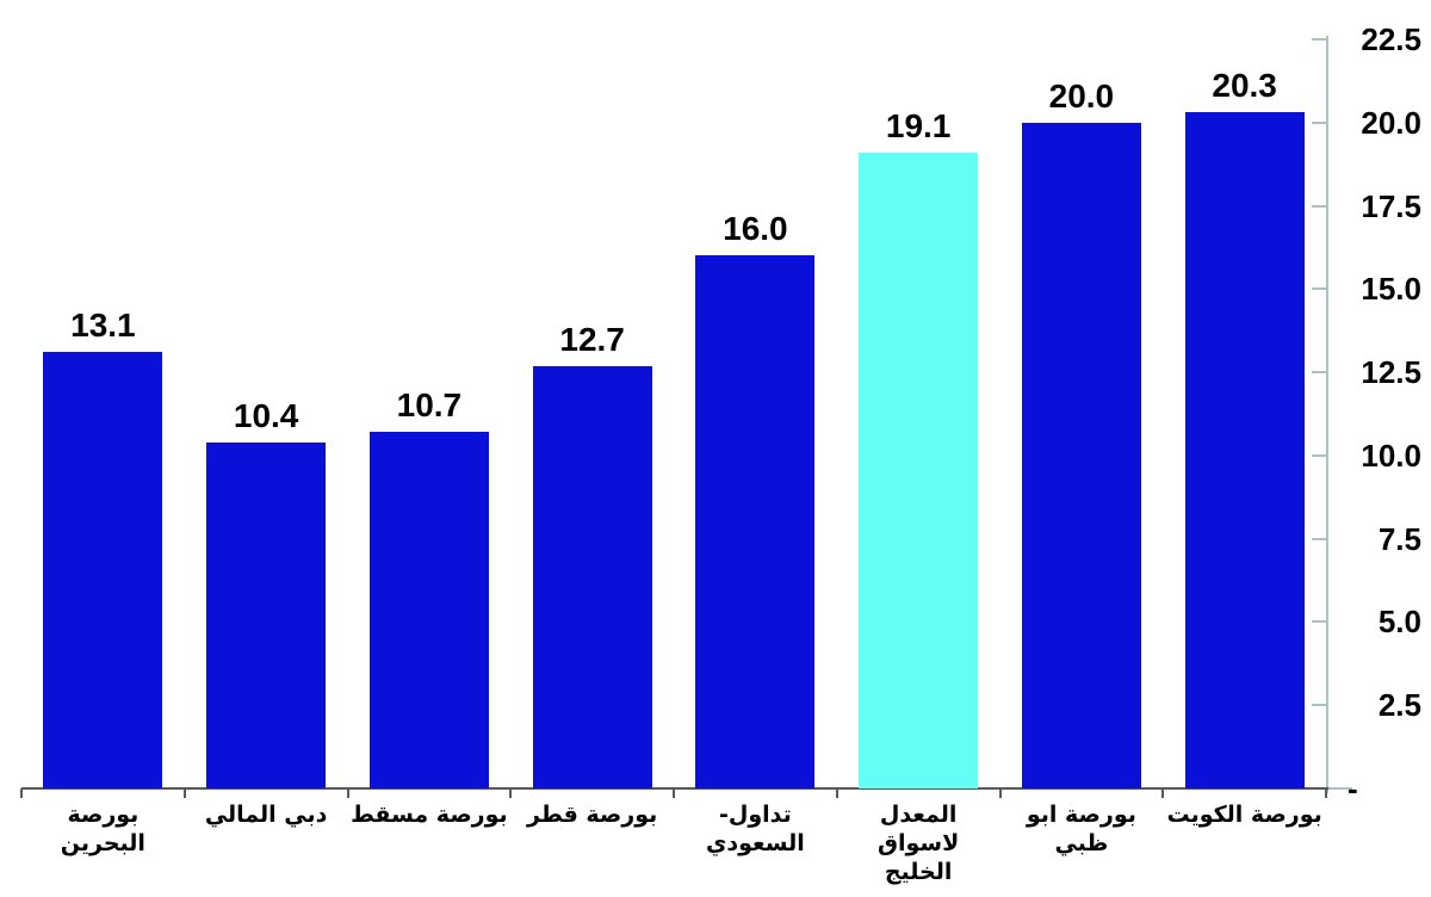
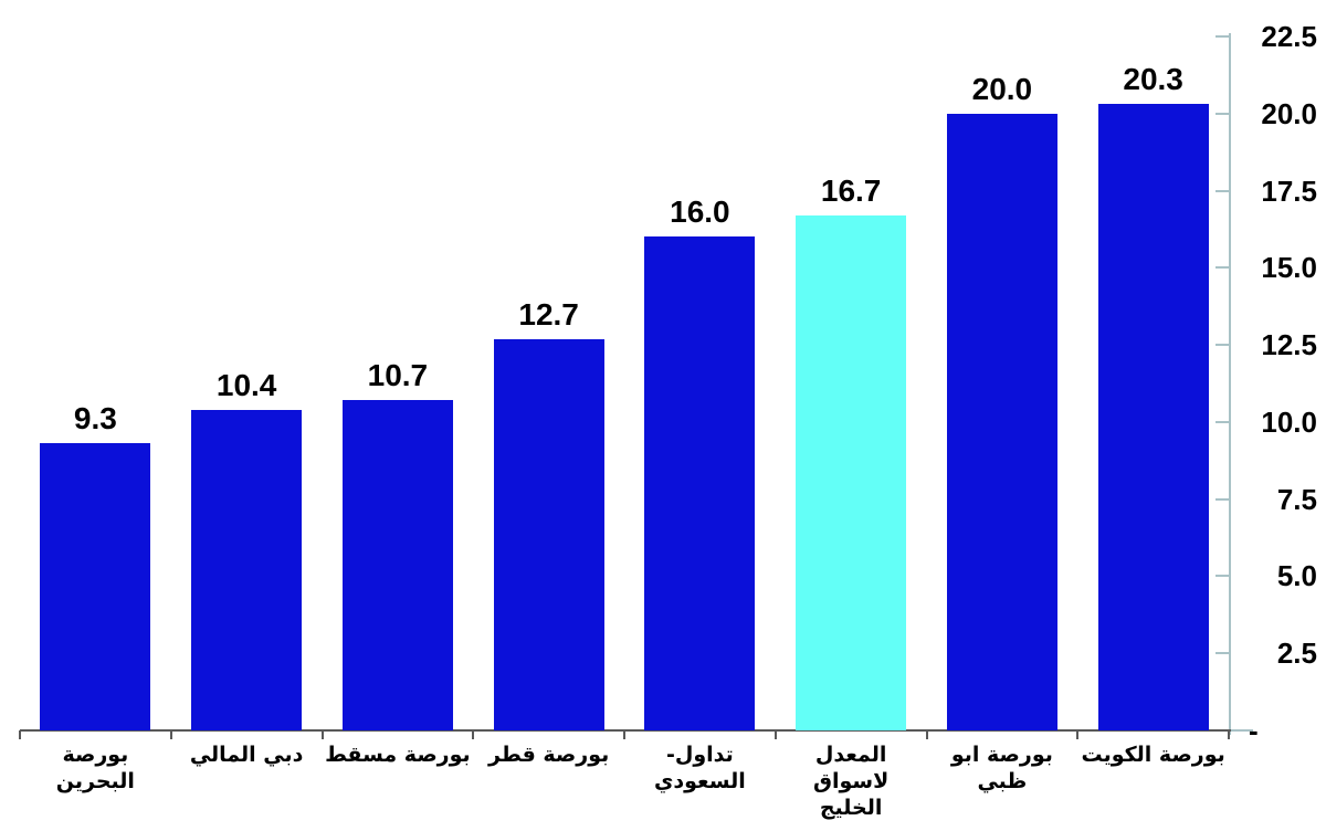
بورصة البحرين: 13.1 -> 9.3
المعدل لاسواق الخليج: 19.1 -> 16.7
